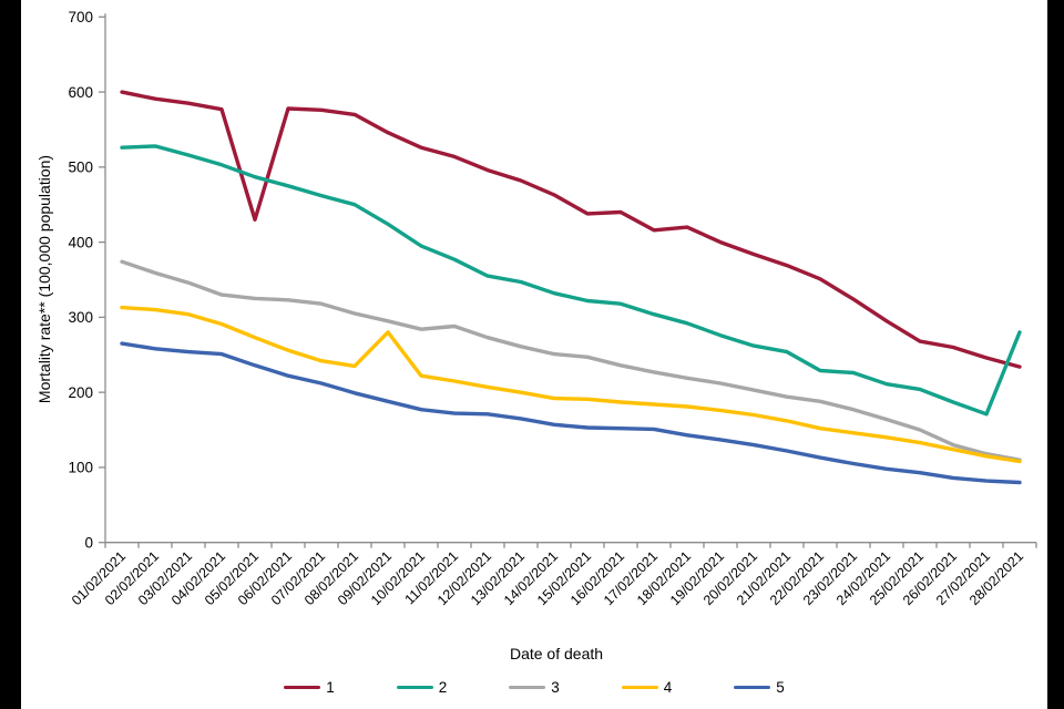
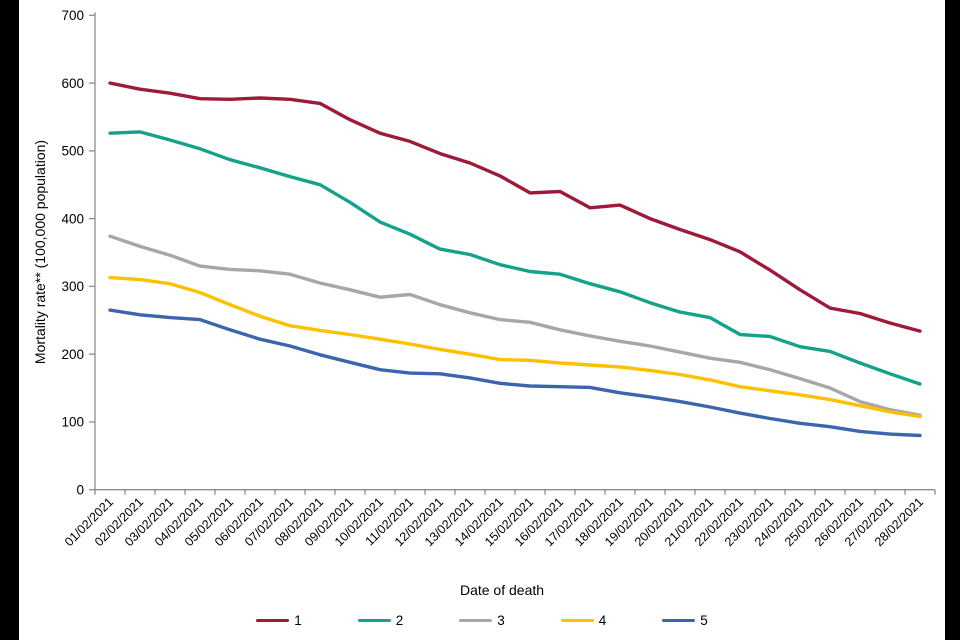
1/05/02/2021: 430 -> 580
4/09/02/2021: 280 -> 230
2/28/02/2021: 280 -> 160
